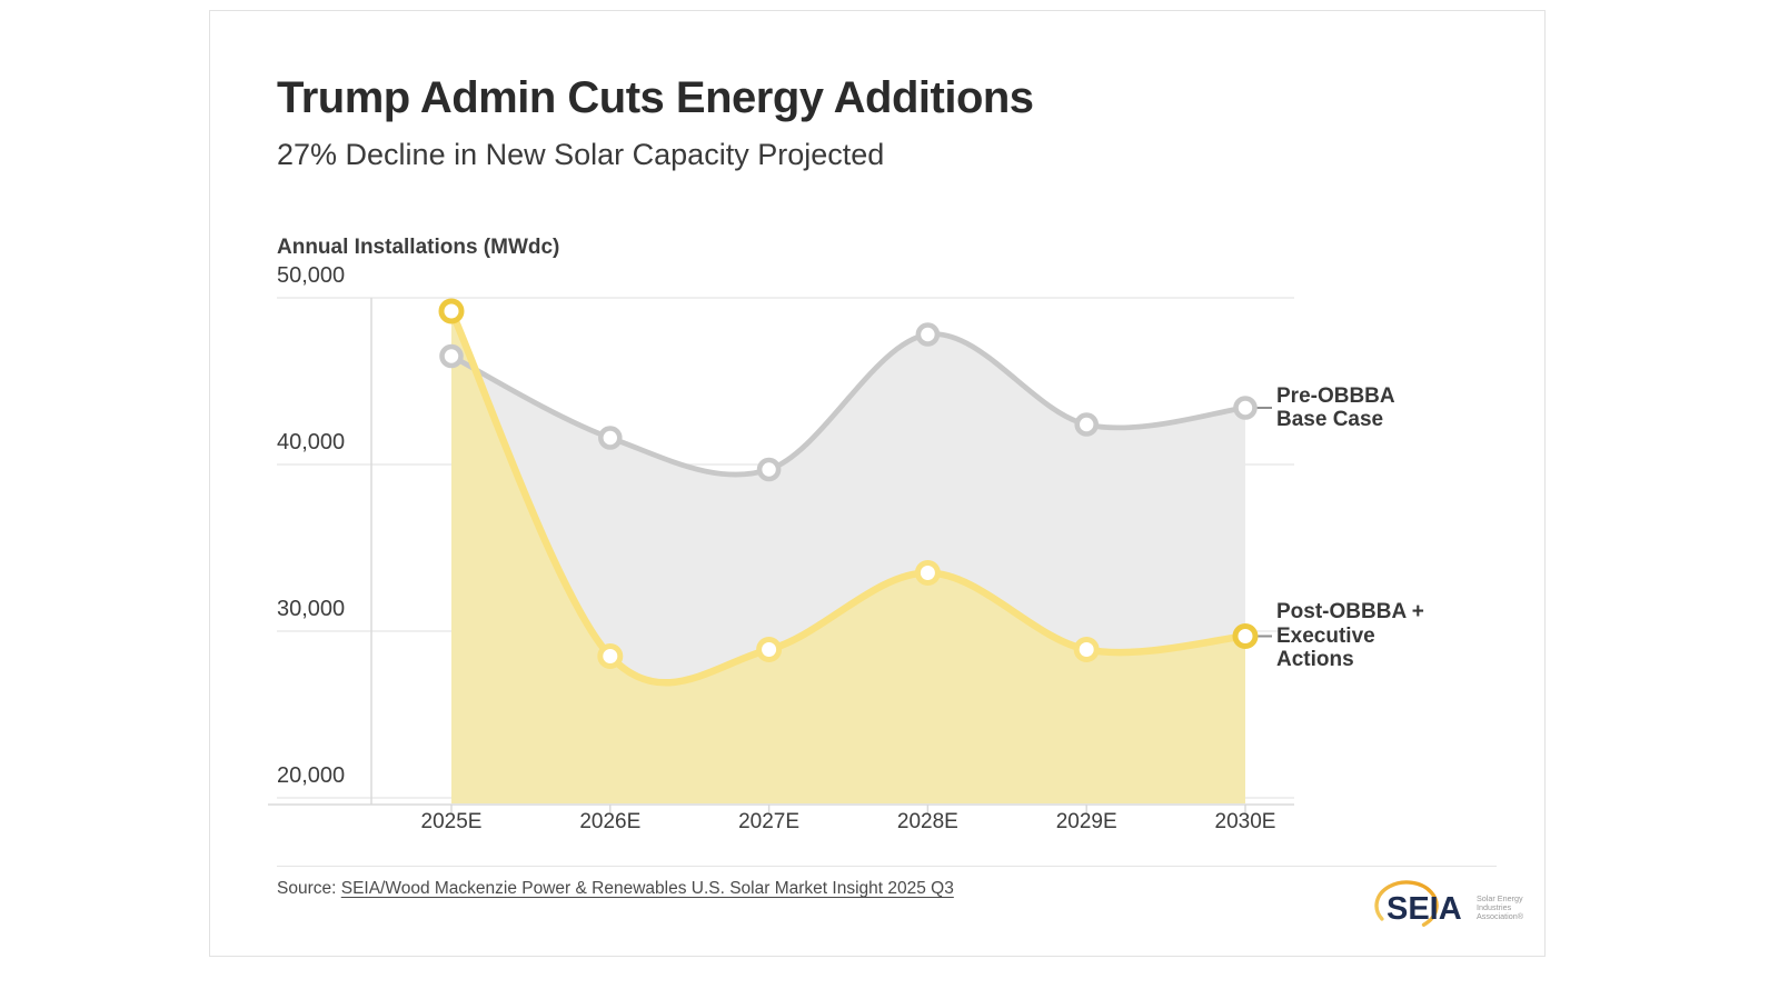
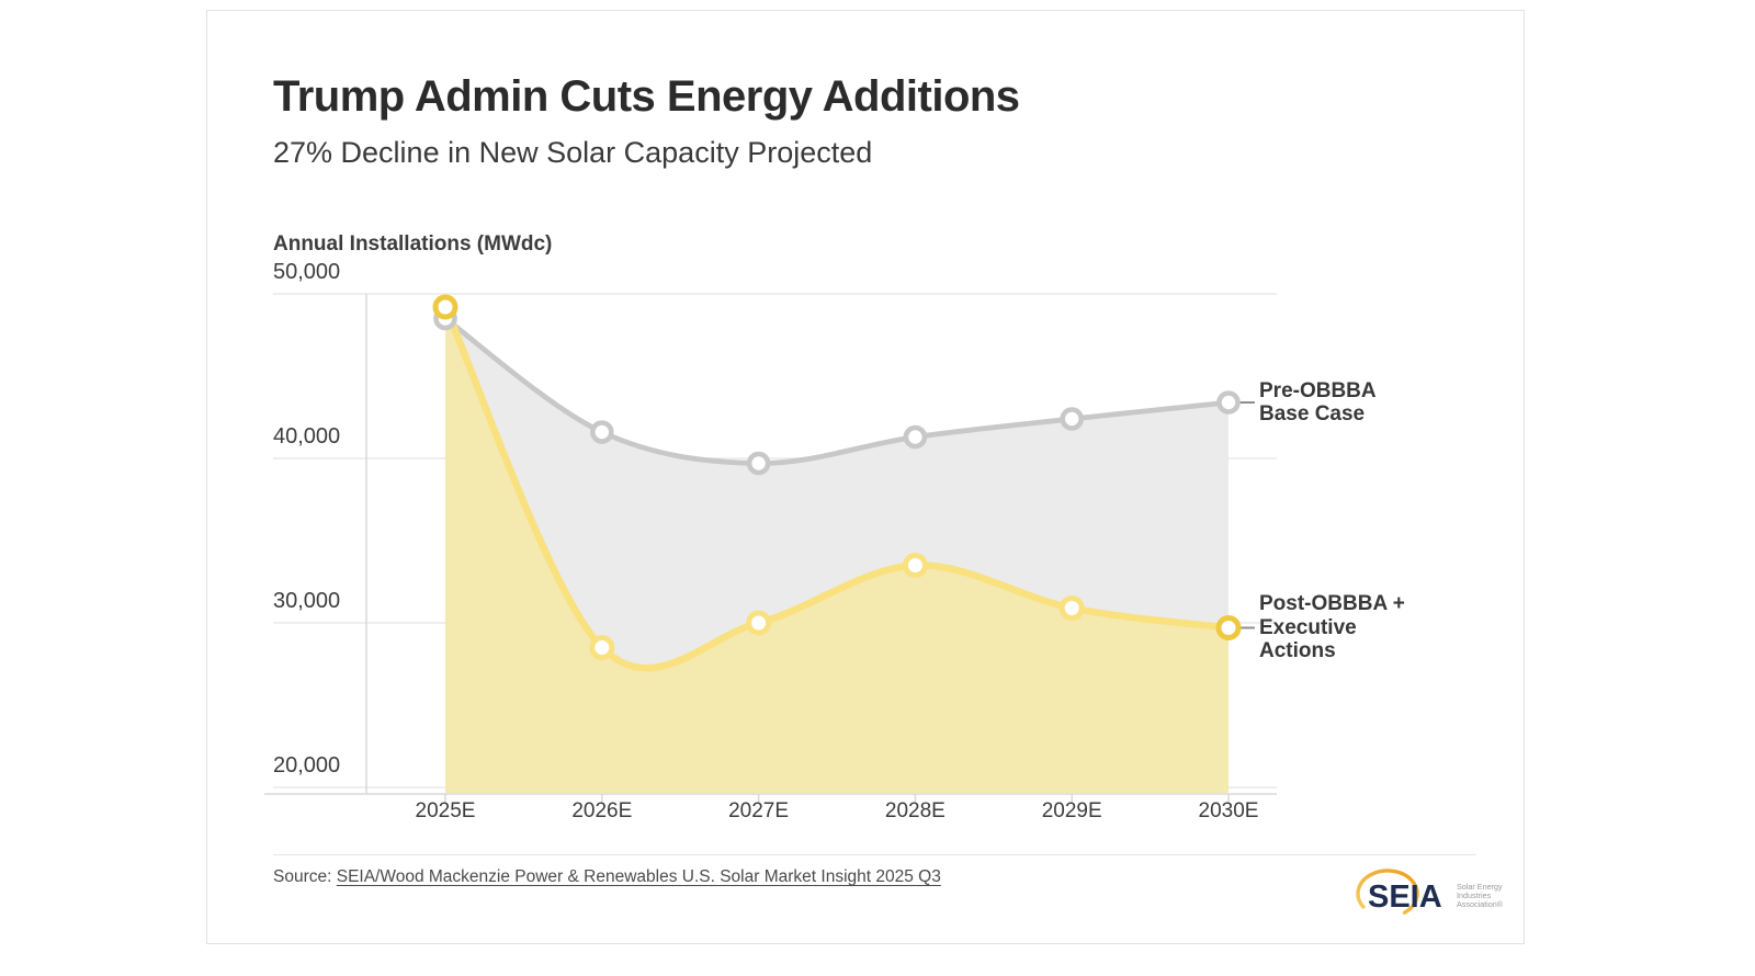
Pre-OBBBA Base Case/2025E: 46500 -> 48500
Post-OBBBA + Executive Actions/2027E: 28900 -> 30000
Pre-OBBBA Base Case/2028E: 47800 -> 41300
Post-OBBBA + Executive Actions/2029E: 28900 -> 30900
